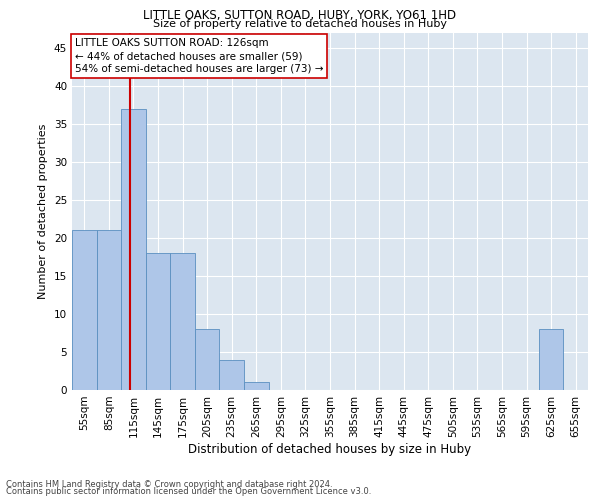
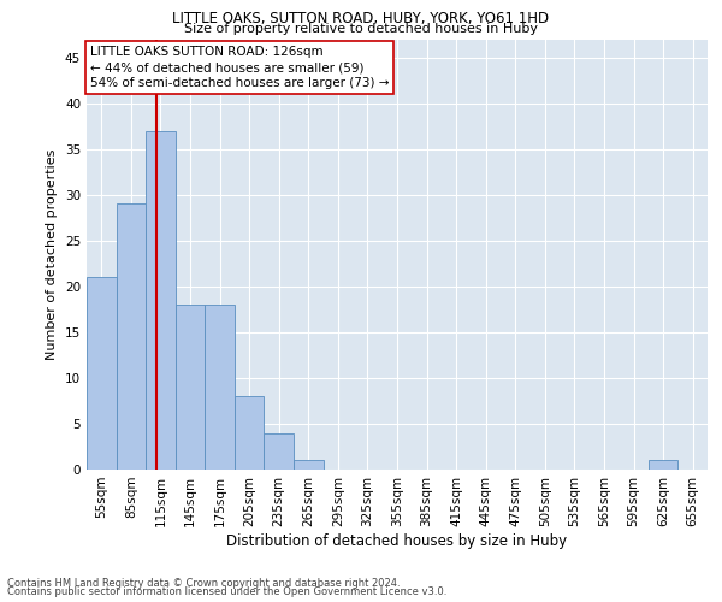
85sqm: 21 -> 29
625sqm: 8 -> 1
